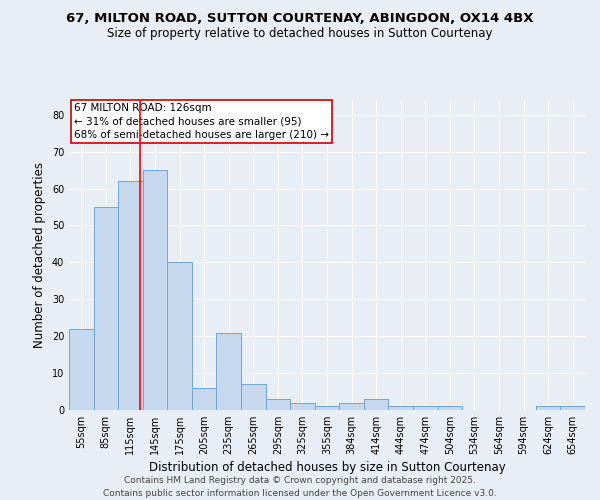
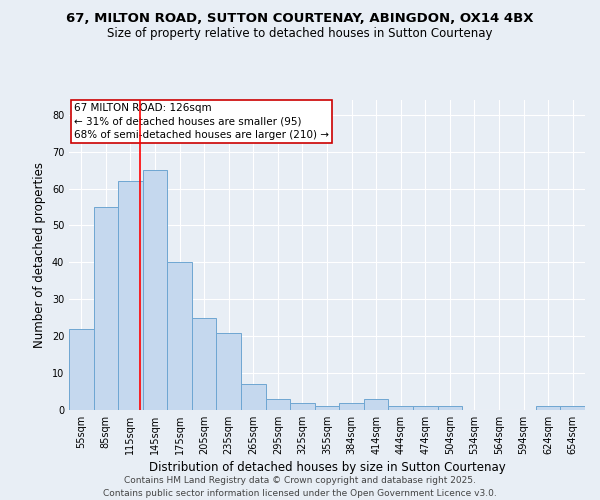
205sqm: 6 -> 25
